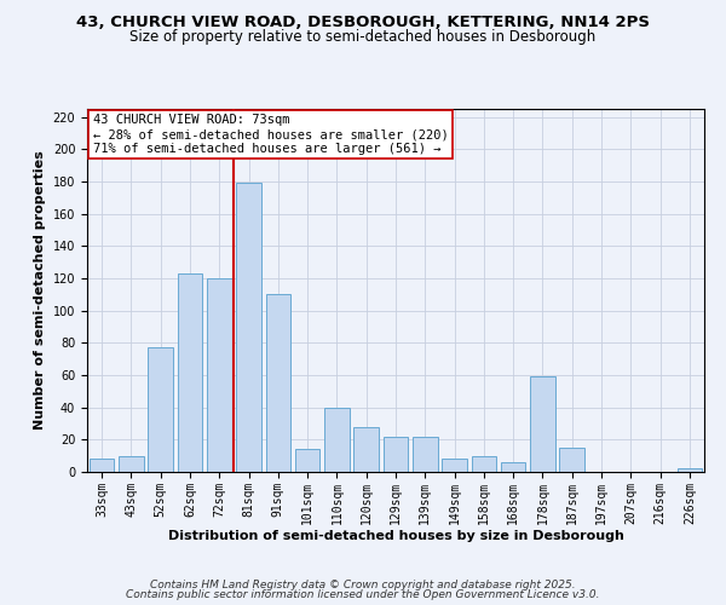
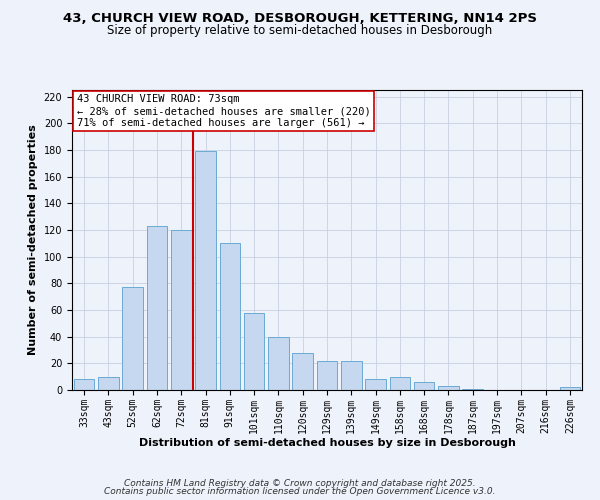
101sqm: 14 -> 58
178sqm: 59 -> 3
187sqm: 15 -> 1
